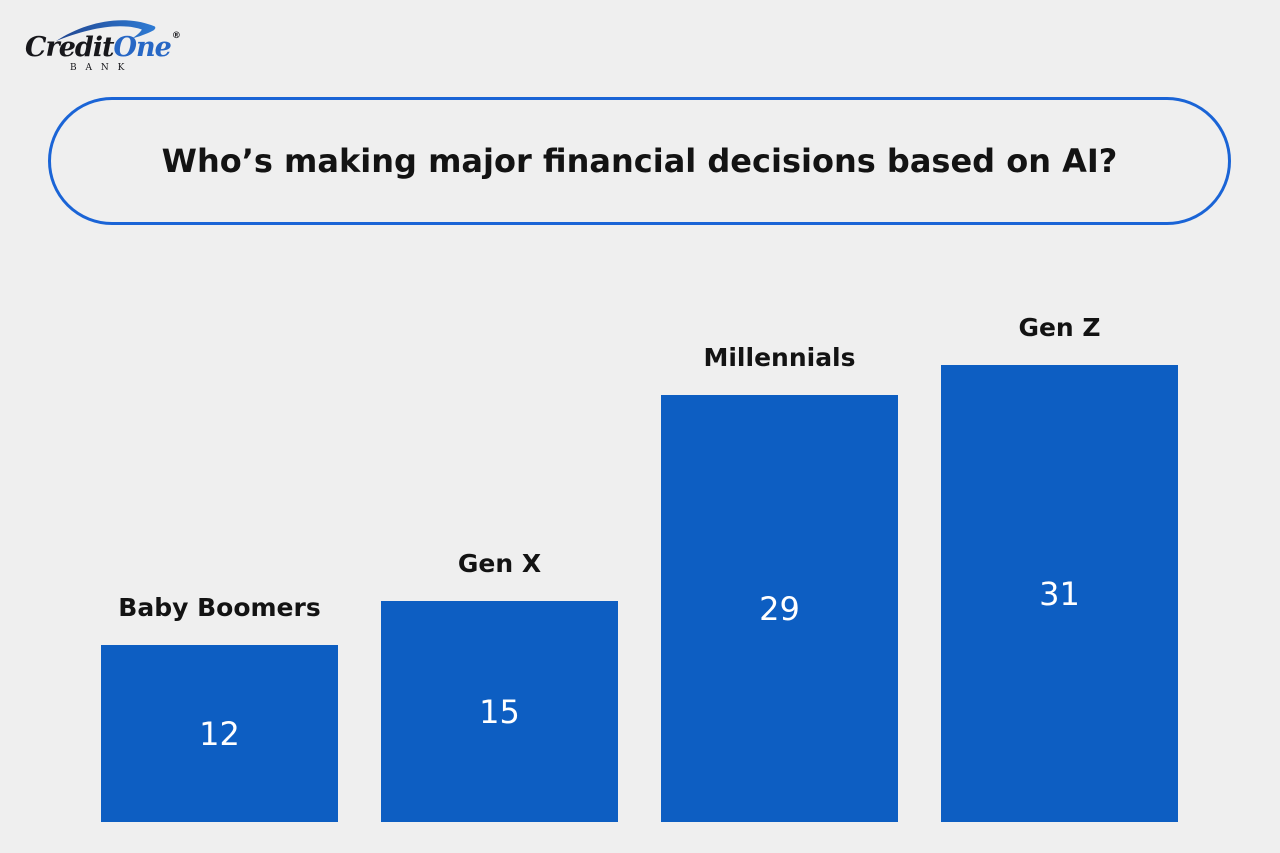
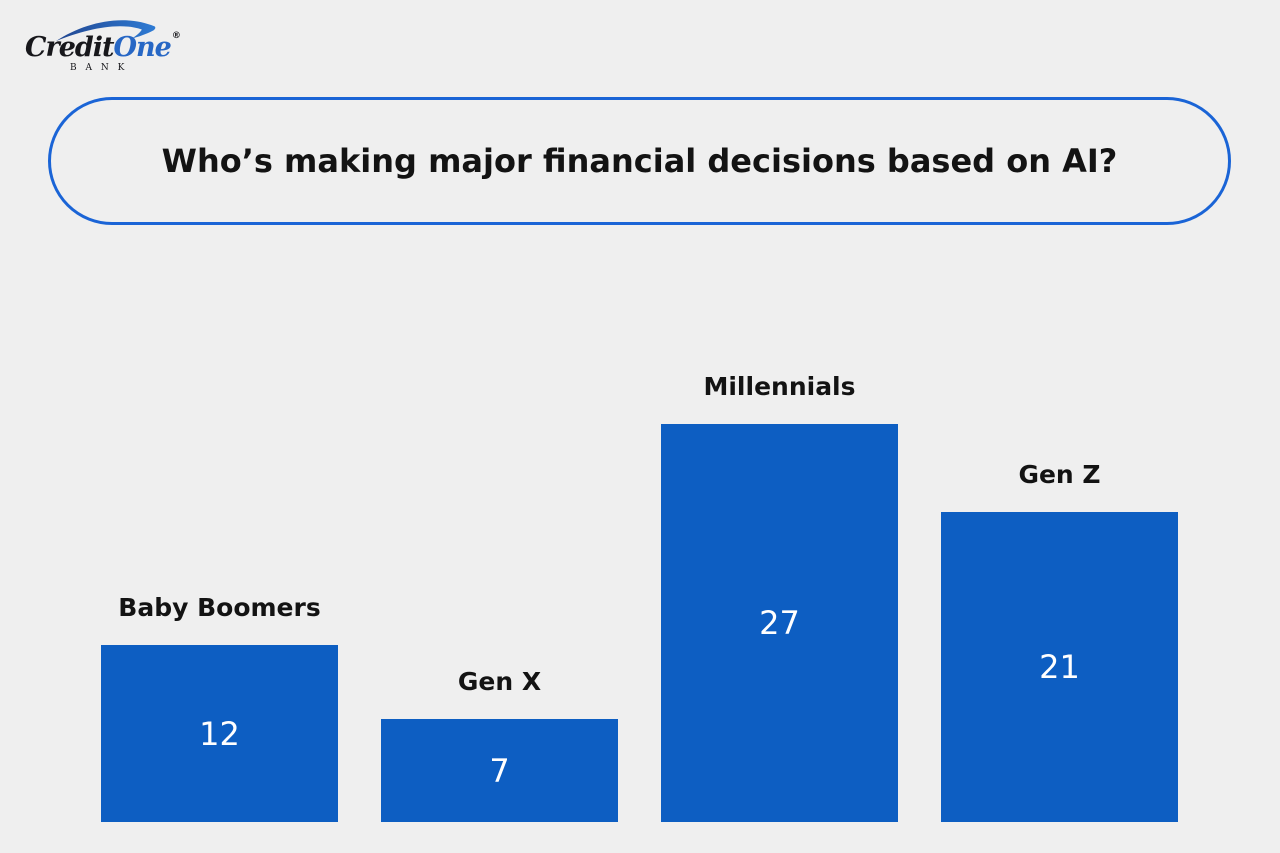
Gen X: 15 -> 7
Millennials: 29 -> 27
Gen Z: 31 -> 21
